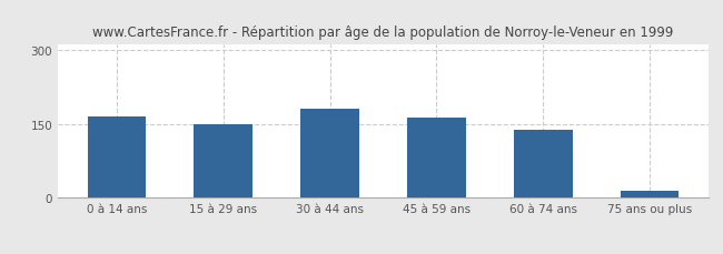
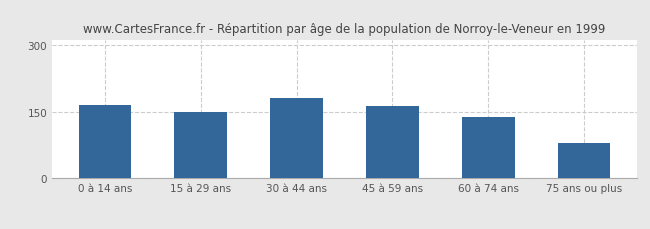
75 ans ou plus: 14 -> 80
